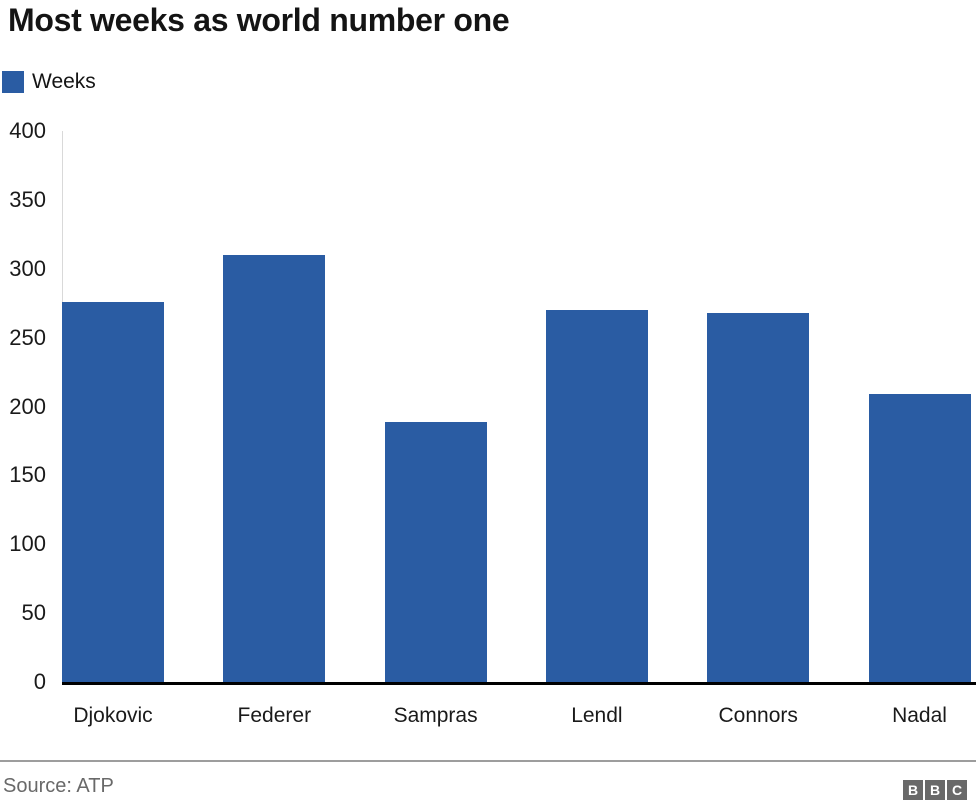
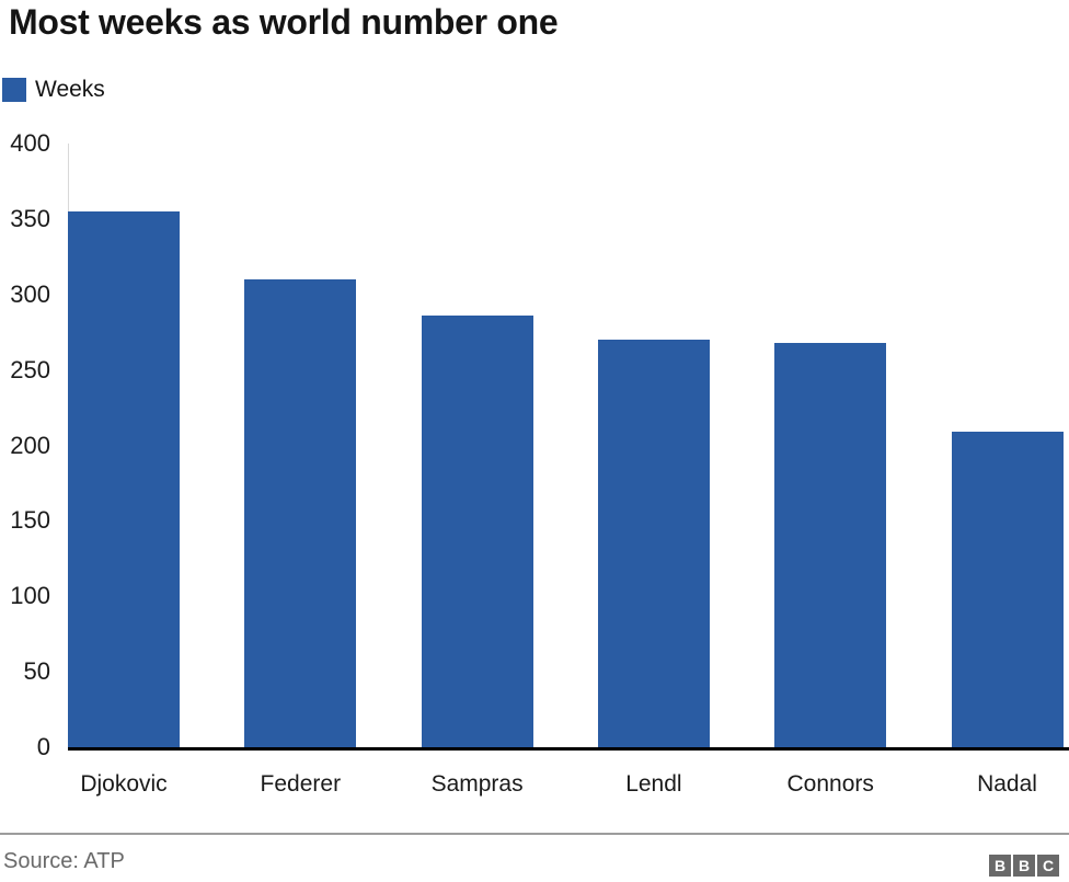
Djokovic: 276 -> 355
Sampras: 189 -> 286
